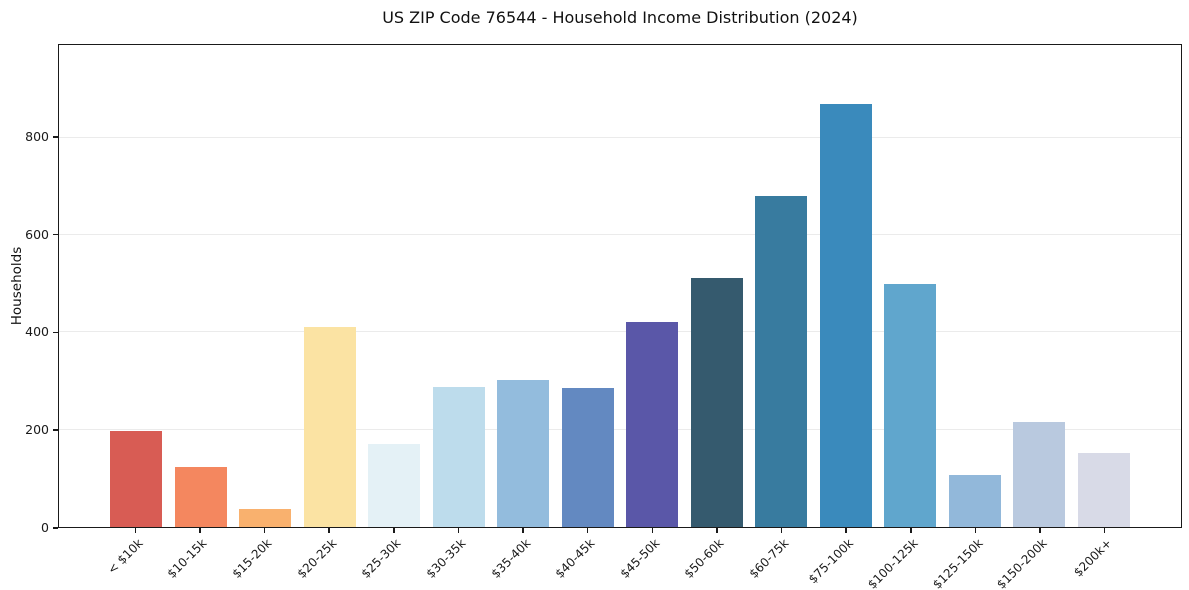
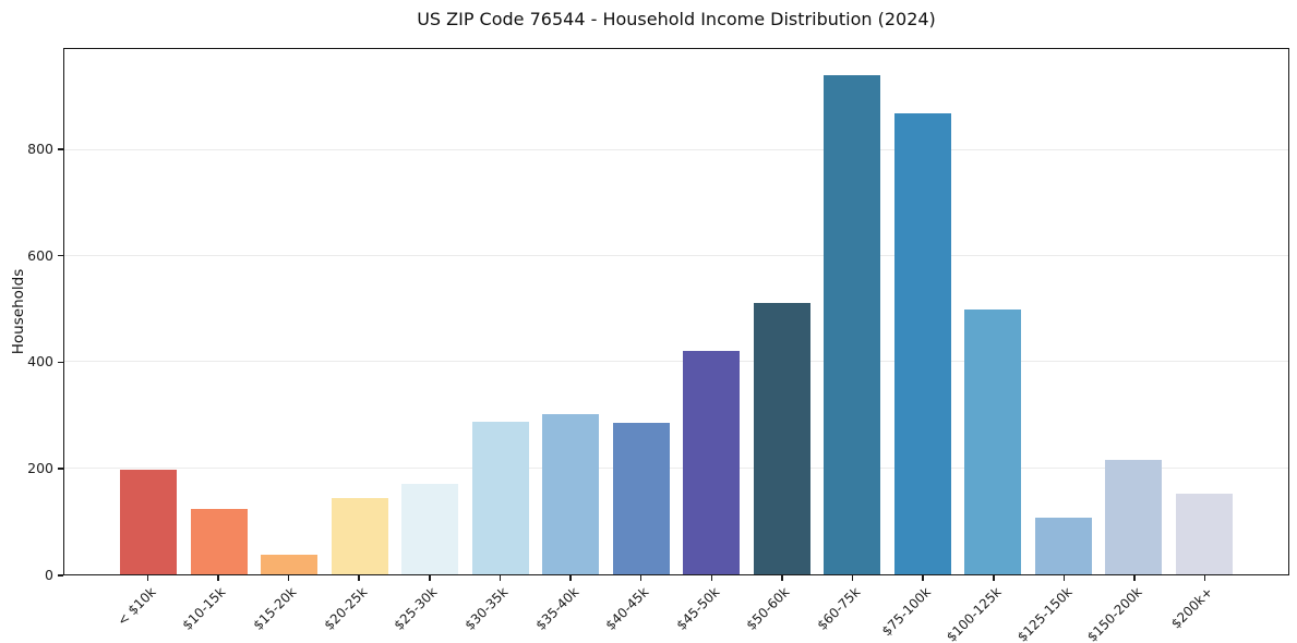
$20-25k: 410 -> 140
$60-75k: 680 -> 940
